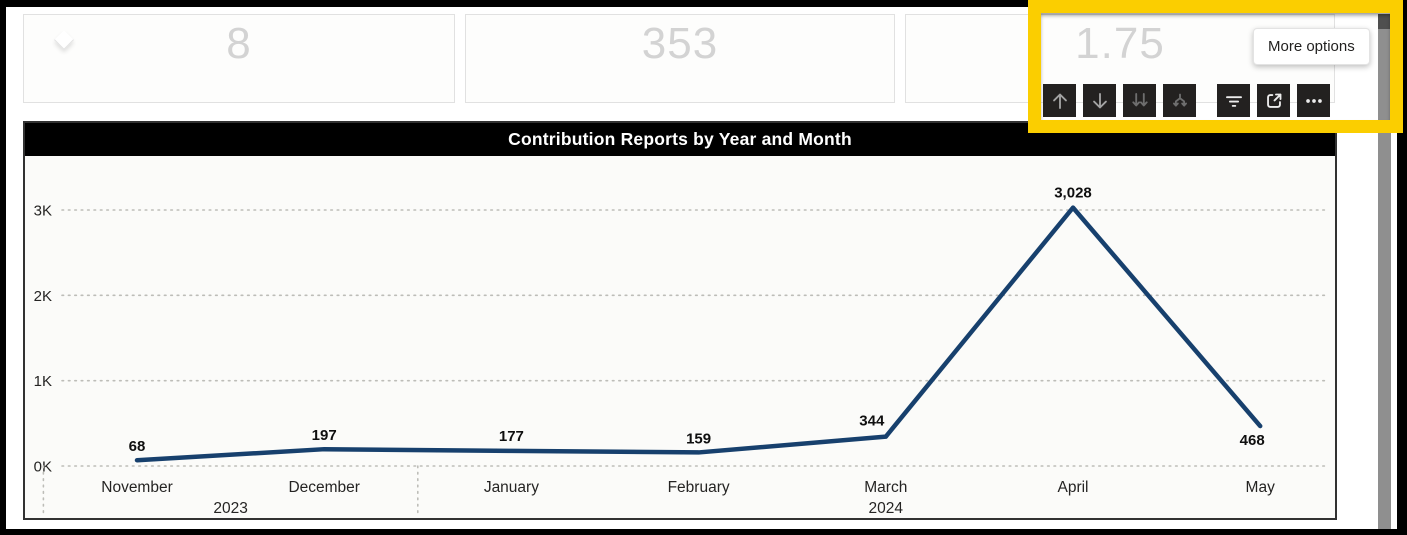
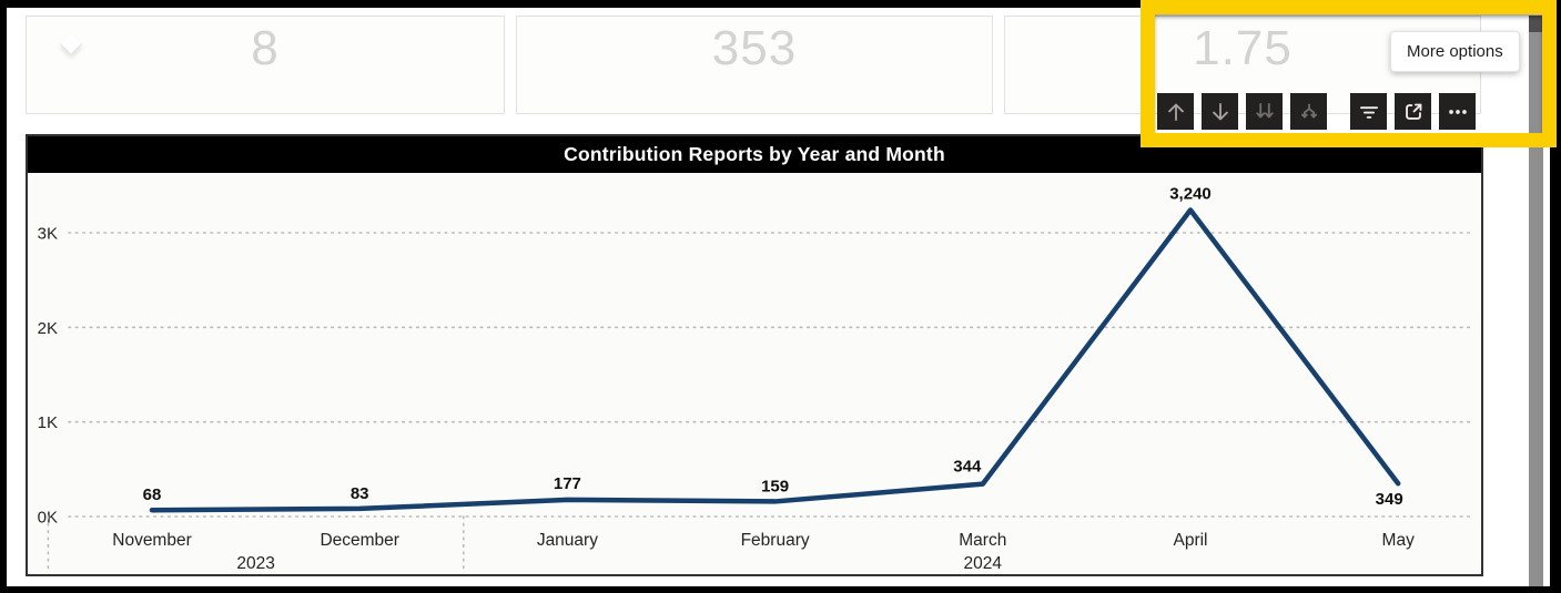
December: 197 -> 83
April: 3,028 -> 3,240
May: 468 -> 349
